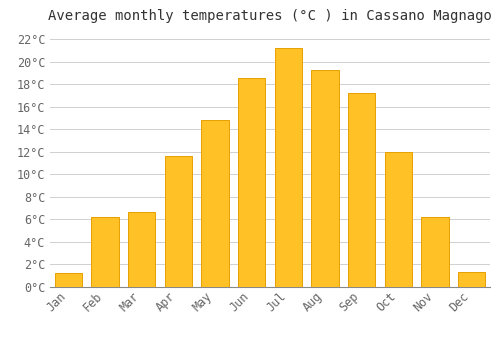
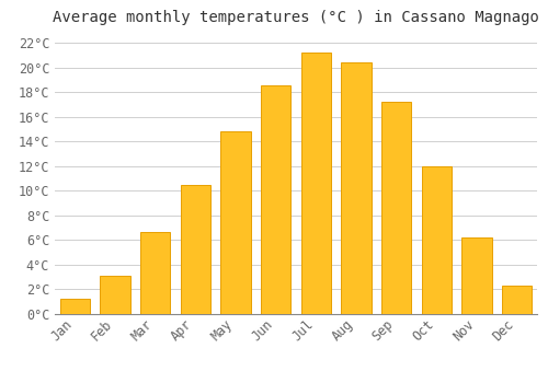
Feb: 6.2°C -> 3.1°C
Apr: 11.6°C -> 10.5°C
Aug: 19.3°C -> 20.4°C
Dec: 1.3°C -> 2.3°C
